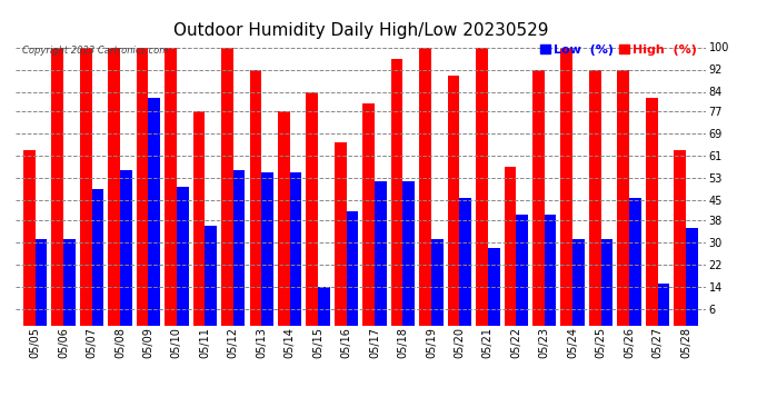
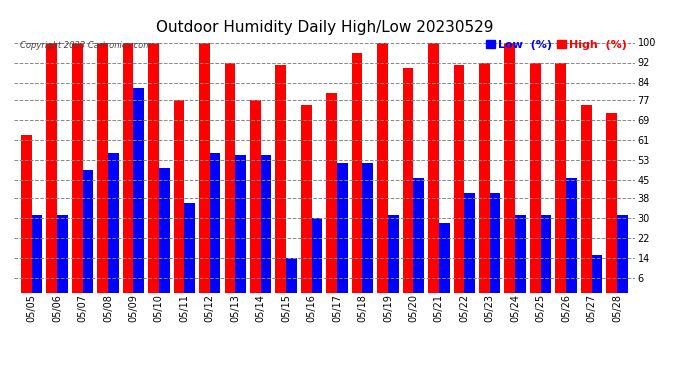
High (%)/05/15: 84 -> 91
High (%)/05/16: 66 -> 75
Low (%)/05/16: 41 -> 30
High (%)/05/22: 57 -> 91
High (%)/05/27: 82 -> 75
High (%)/05/28: 63 -> 72
Low (%)/05/28: 35 -> 31
